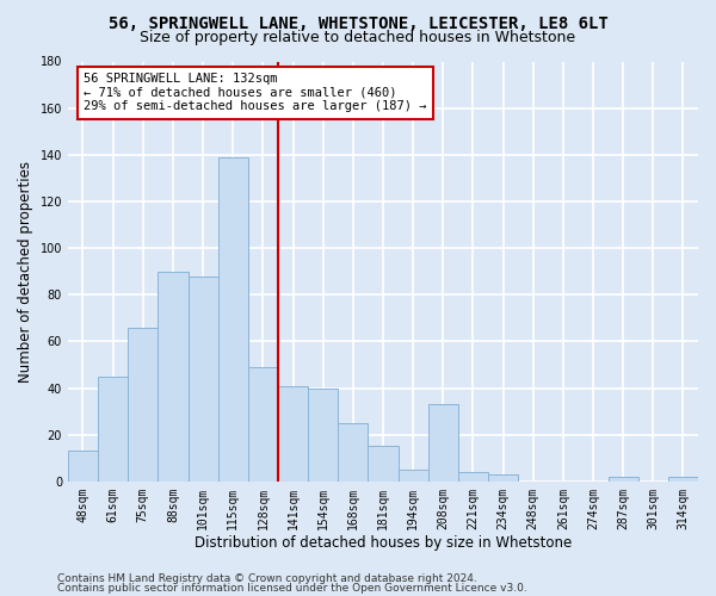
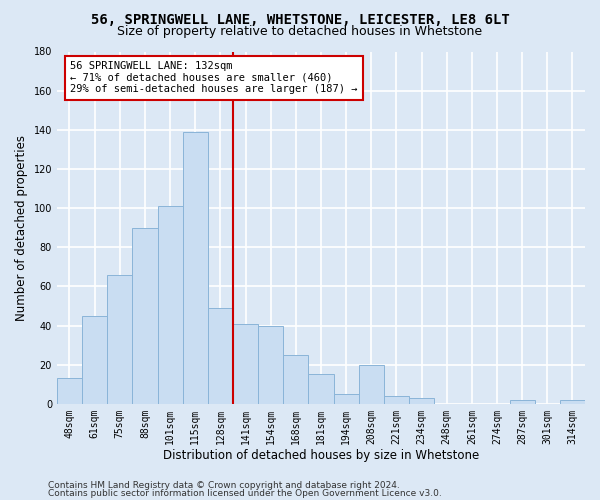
101sqm: 88 -> 101
208sqm: 33 -> 20
